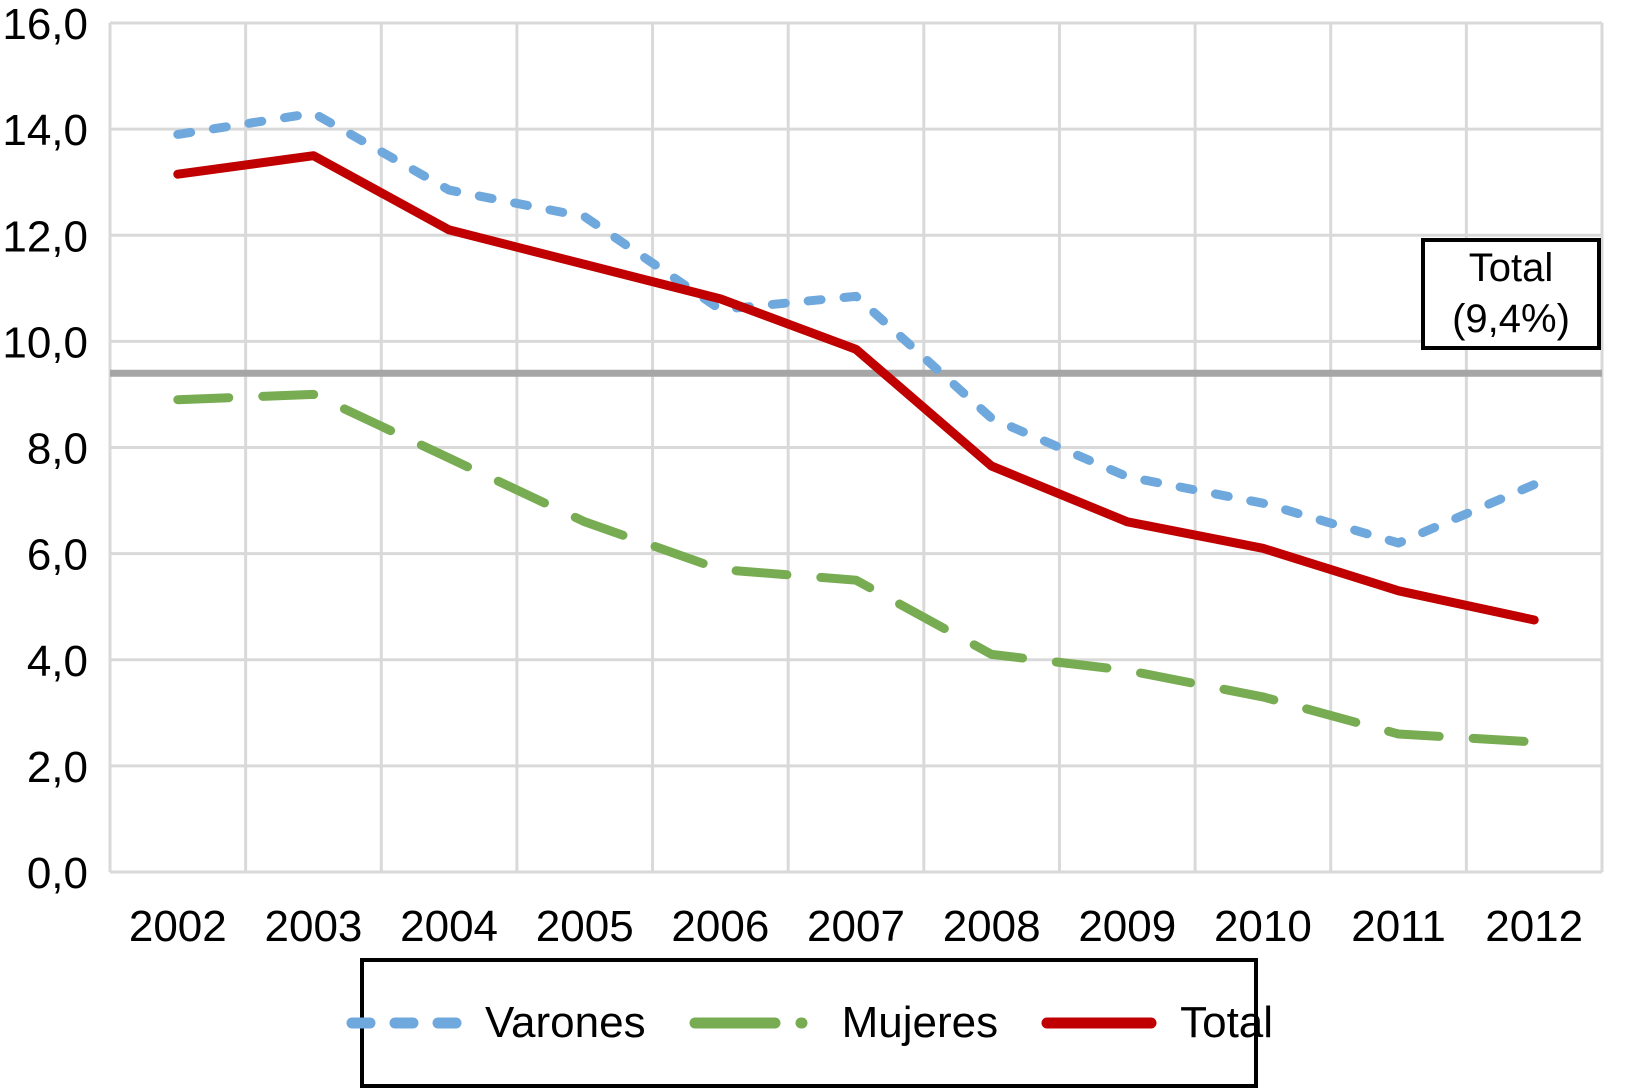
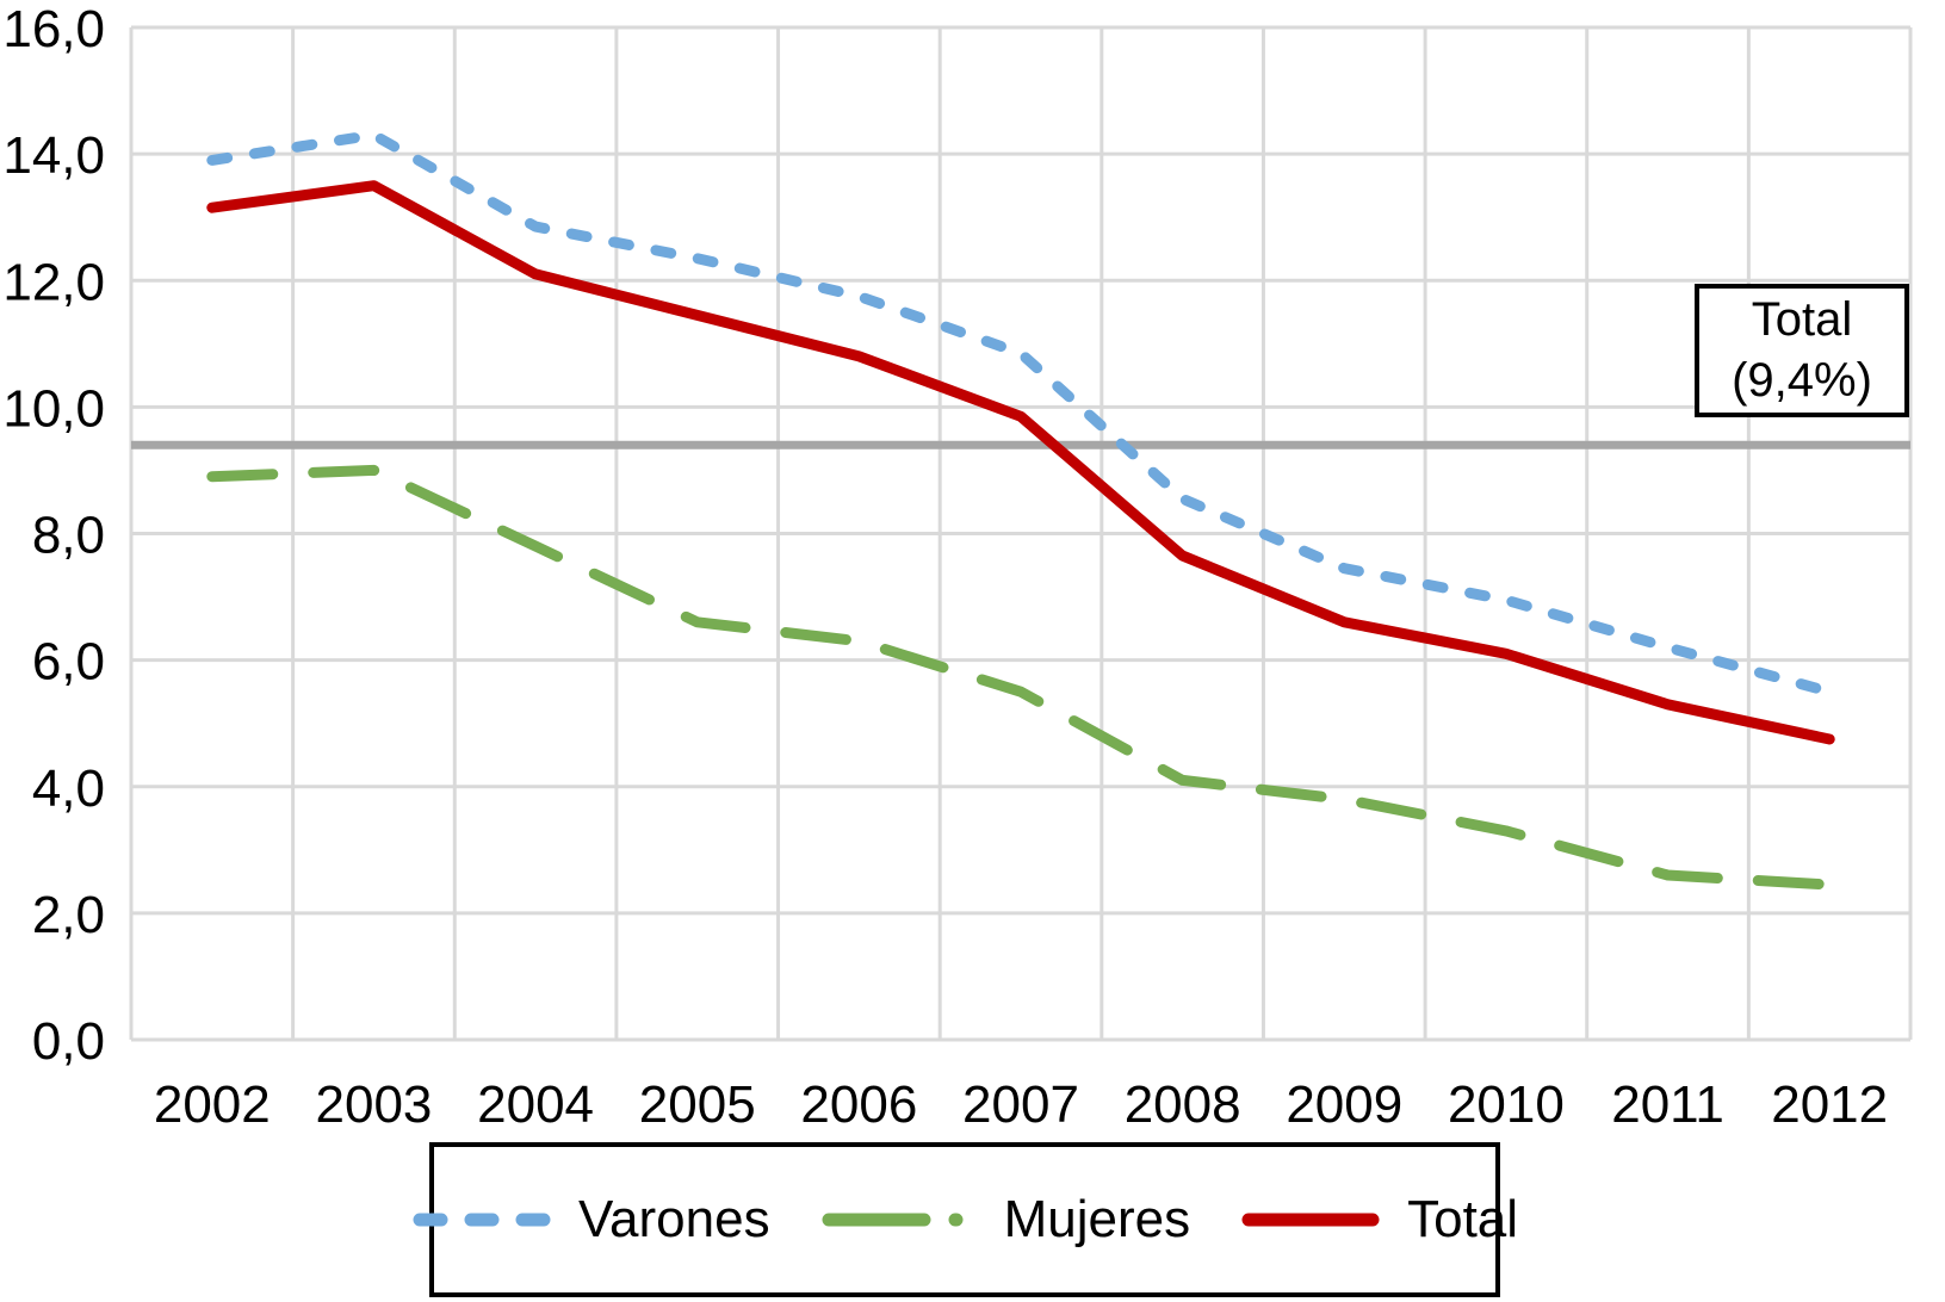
Varones/2006: 10,6 -> 11,8
Mujeres/2006: 5,7 -> 6,3
Varones/2012: 7,3 -> 5,5
